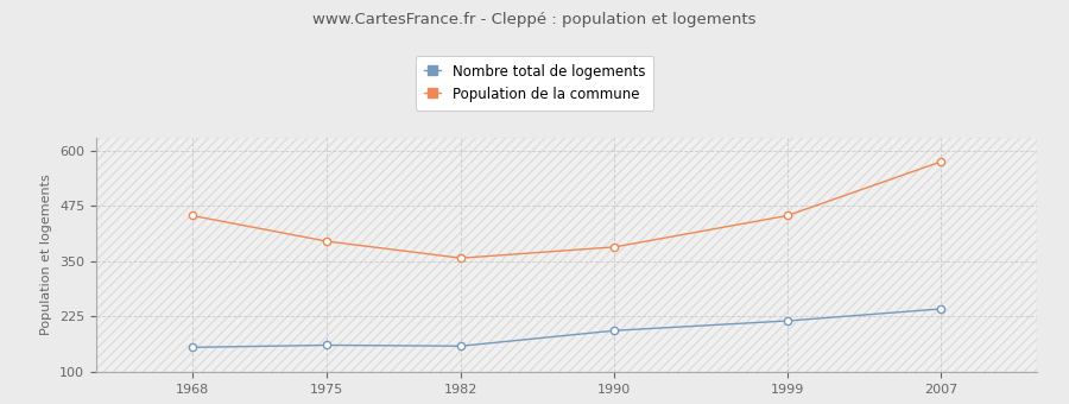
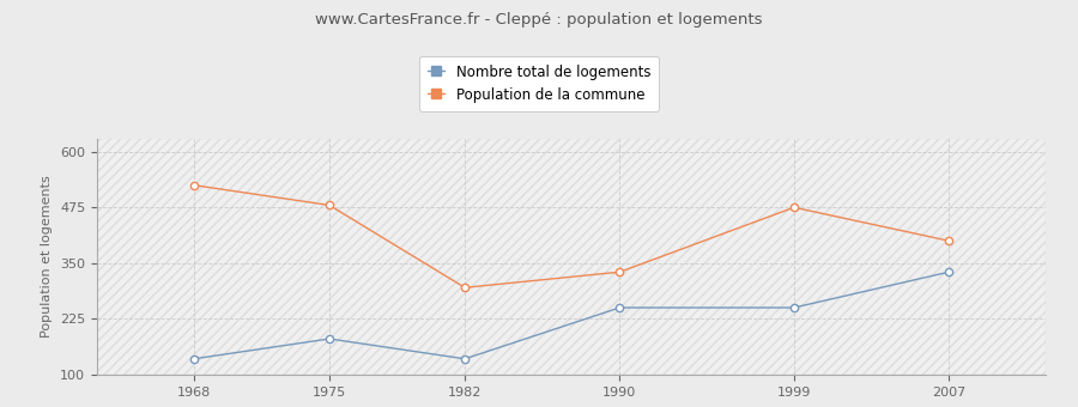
Nombre total de logements/1968: 155 -> 135
Population de la commune/1968: 453 -> 525
Nombre total de logements/1975: 160 -> 180
Population de la commune/1975: 395 -> 480
Nombre total de logements/1982: 158 -> 135
Population de la commune/1982: 357 -> 295
Nombre total de logements/1990: 193 -> 250
Population de la commune/1990: 382 -> 330
Nombre total de logements/1999: 215 -> 250
Population de la commune/1999: 453 -> 475
Nombre total de logements/2007: 242 -> 330
Population de la commune/2007: 575 -> 400
